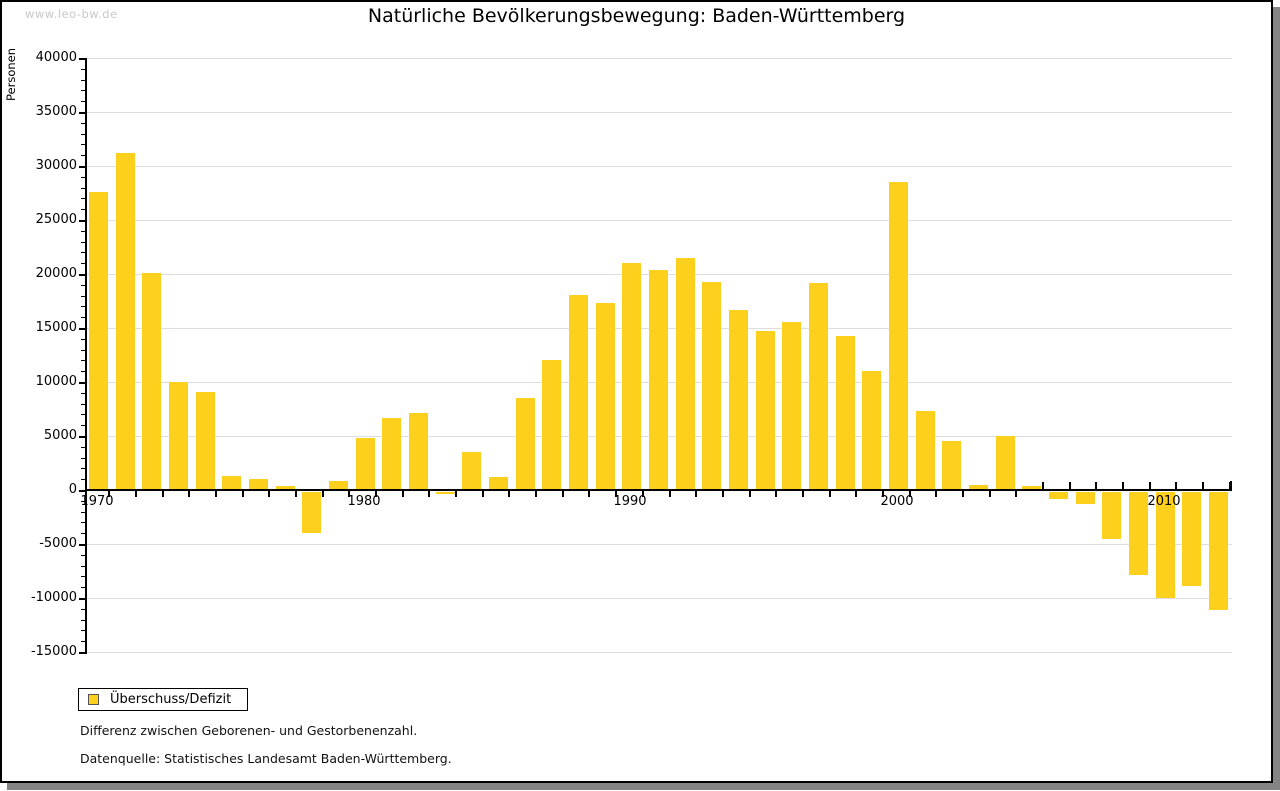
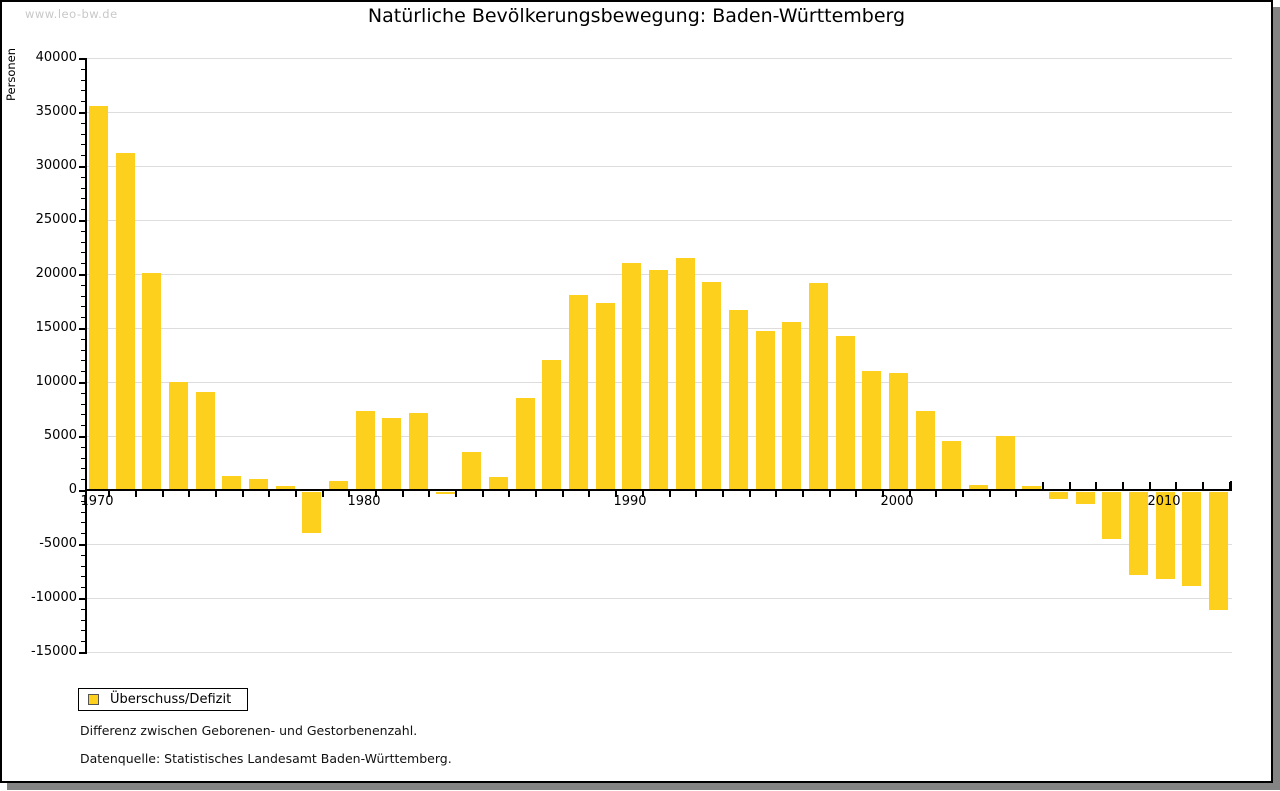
1970: 27600 -> 35600
1980: 4800 -> 7300
2000: 28500 -> 10800
2010: -10000 -> -8200
